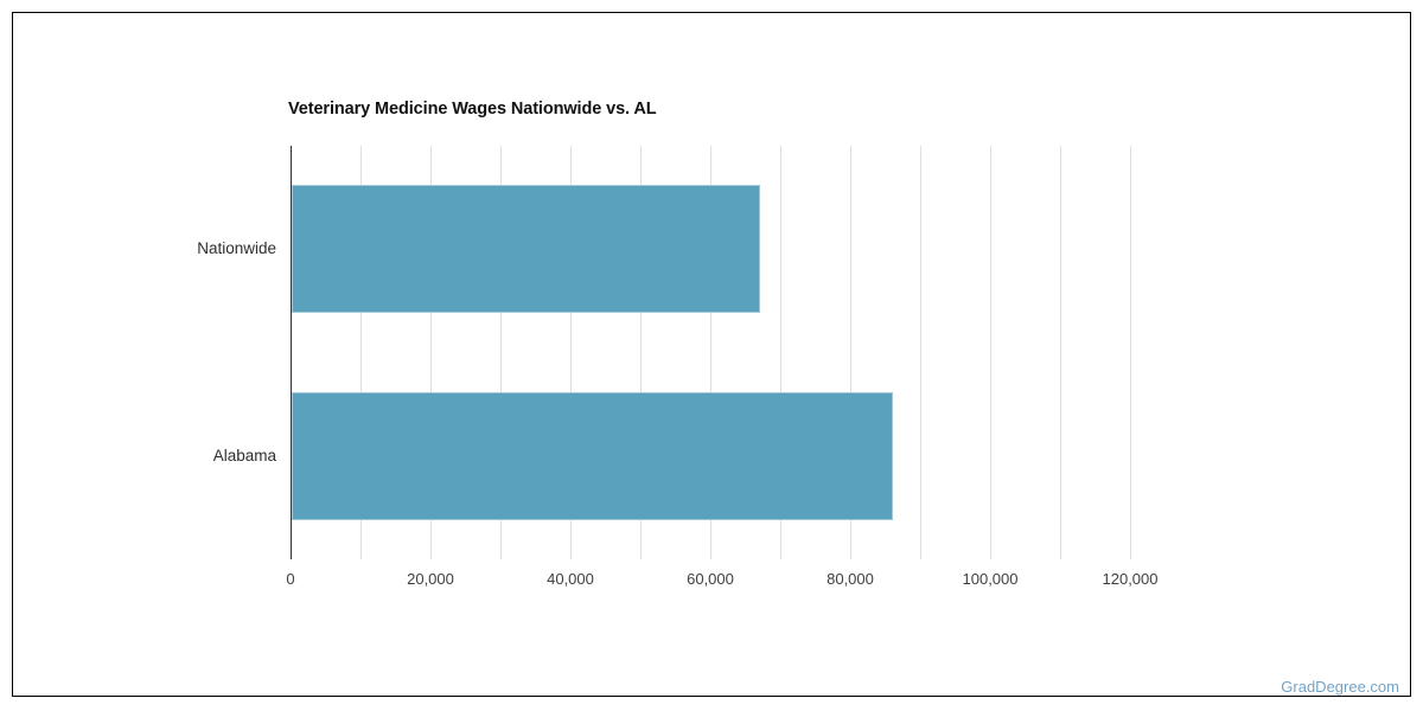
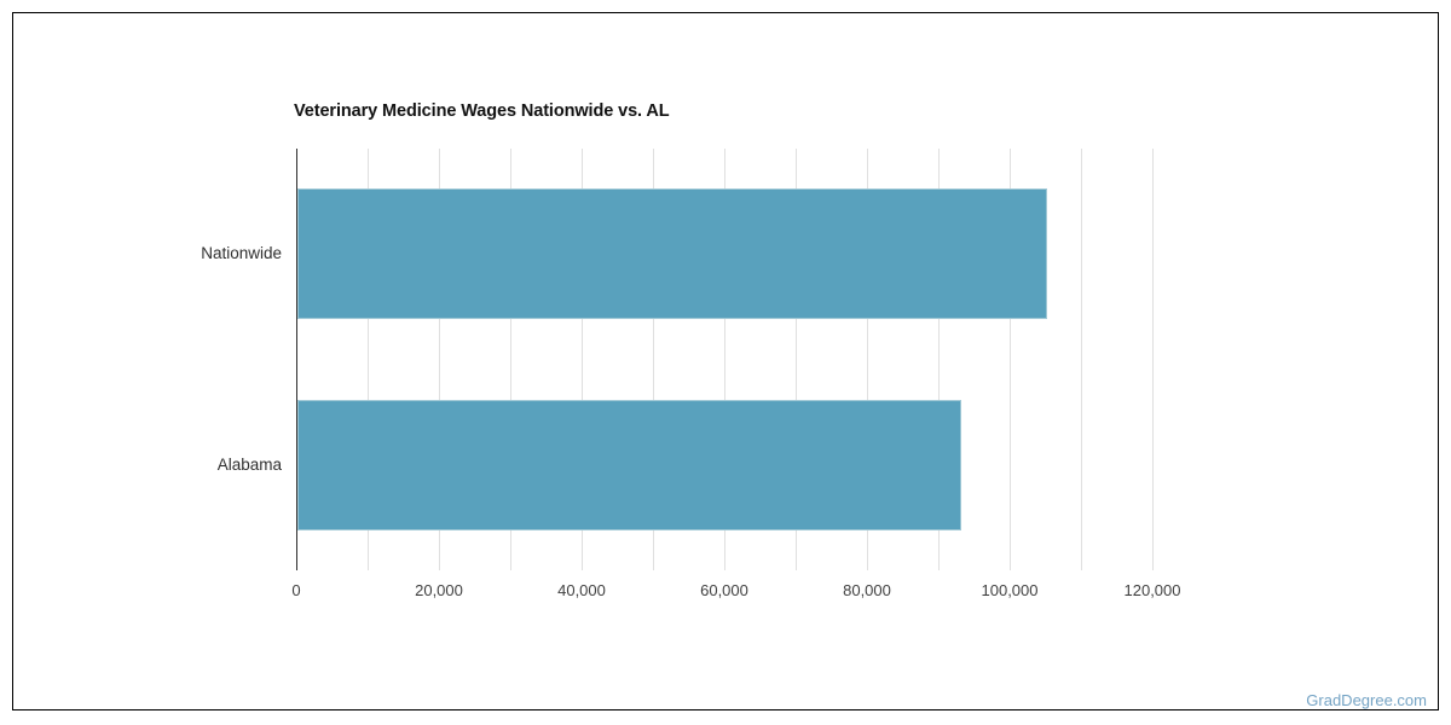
Nationwide: 67000 -> 105000
Alabama: 86000 -> 93000
